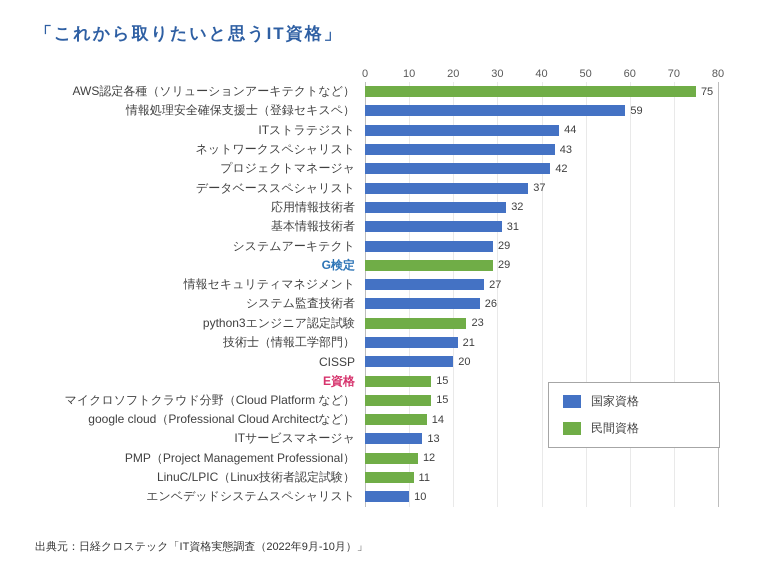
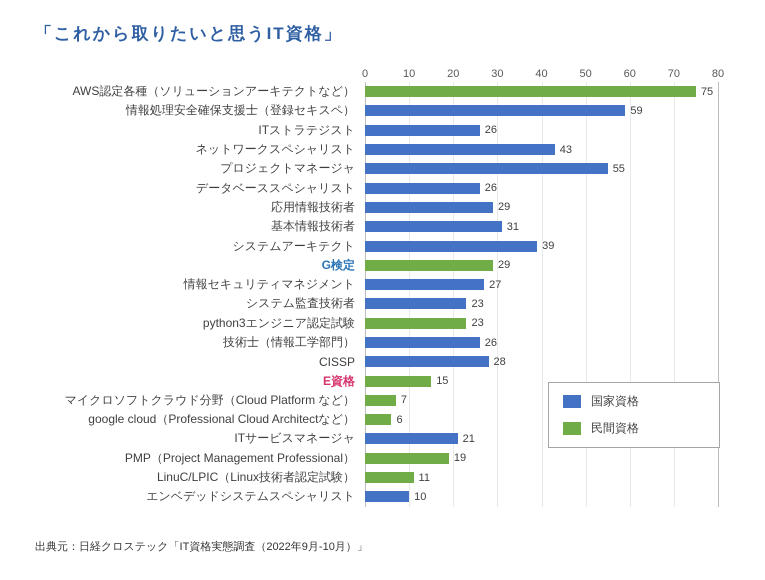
ITストラテジスト: 44 -> 26
プロジェクトマネージャ: 42 -> 55
データベーススペシャリスト: 37 -> 26
応用情報技術者: 32 -> 29
システムアーキテクト: 29 -> 39
システム監査技術者: 26 -> 23
技術士（情報工学部門）: 21 -> 26
CISSP: 20 -> 28
マイクロソフトクラウド分野（Cloud Platform など）: 15 -> 7
google cloud（Professional Cloud Architectなど）: 14 -> 6
ITサービスマネージャ: 13 -> 21
PMP（Project Management Professional）: 12 -> 19
